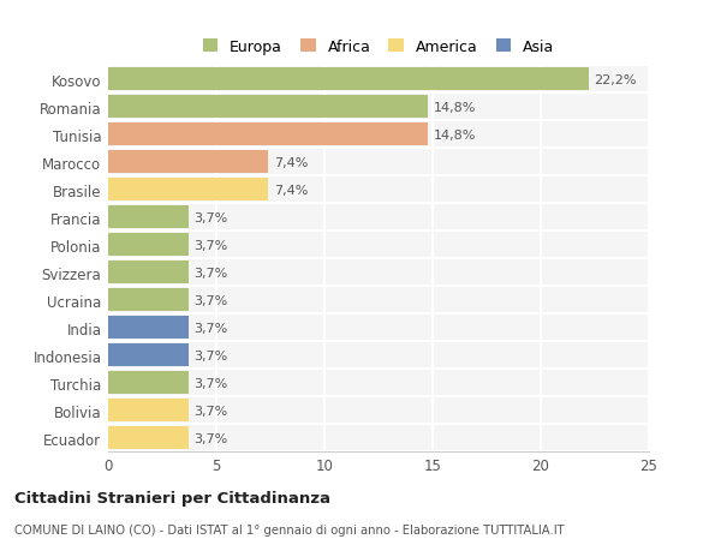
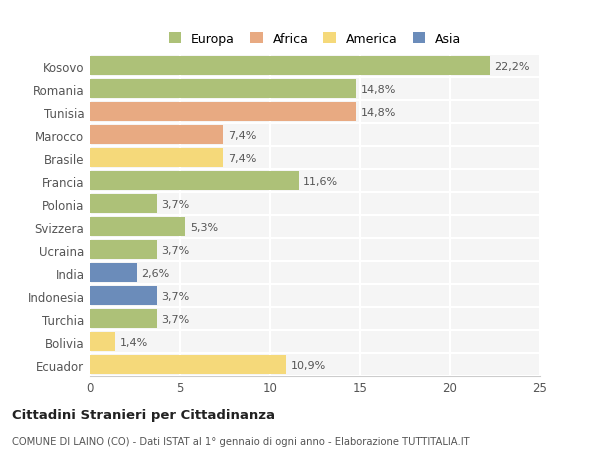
Francia: 3,7% -> 11,6%
Svizzera: 3,7% -> 5,3%
India: 3,7% -> 2,6%
Bolivia: 3,7% -> 1,4%
Ecuador: 3,7% -> 10,9%
